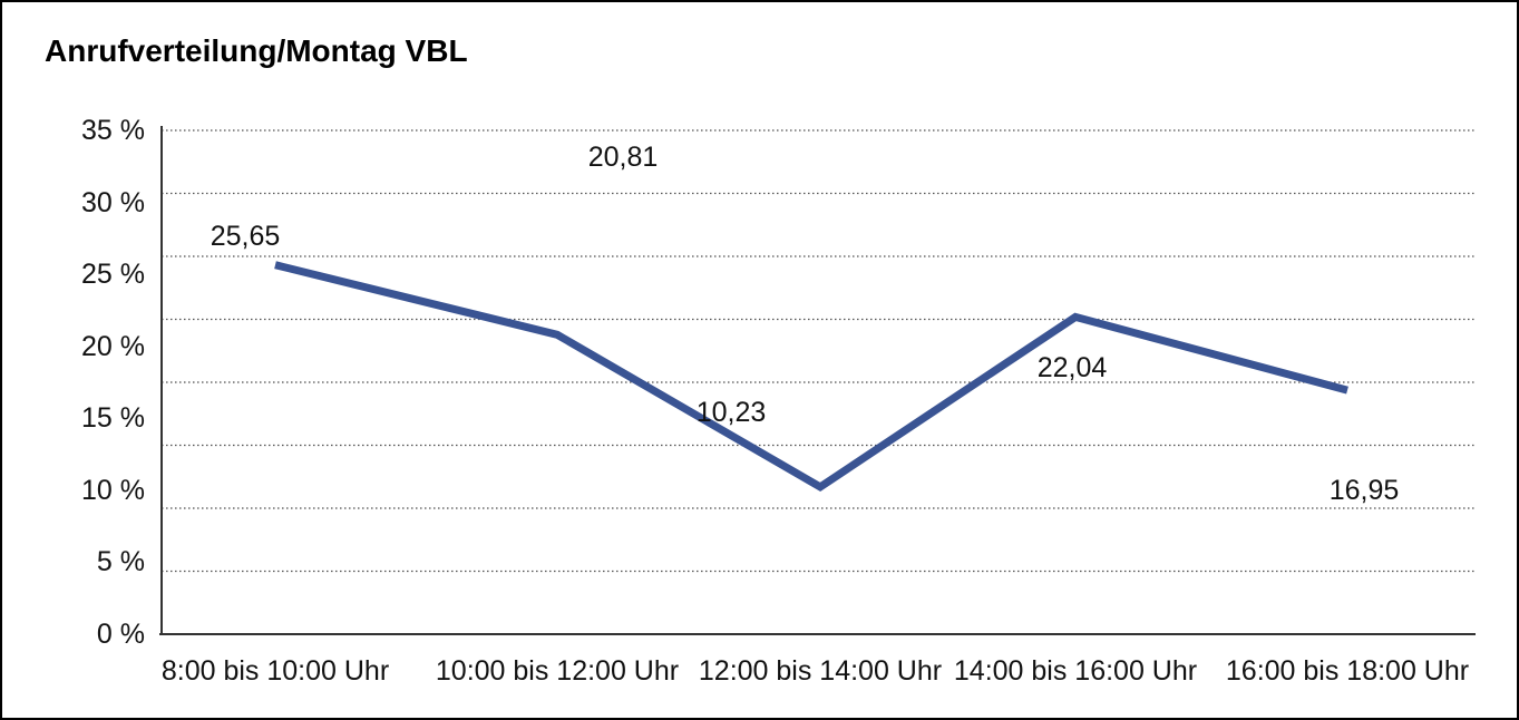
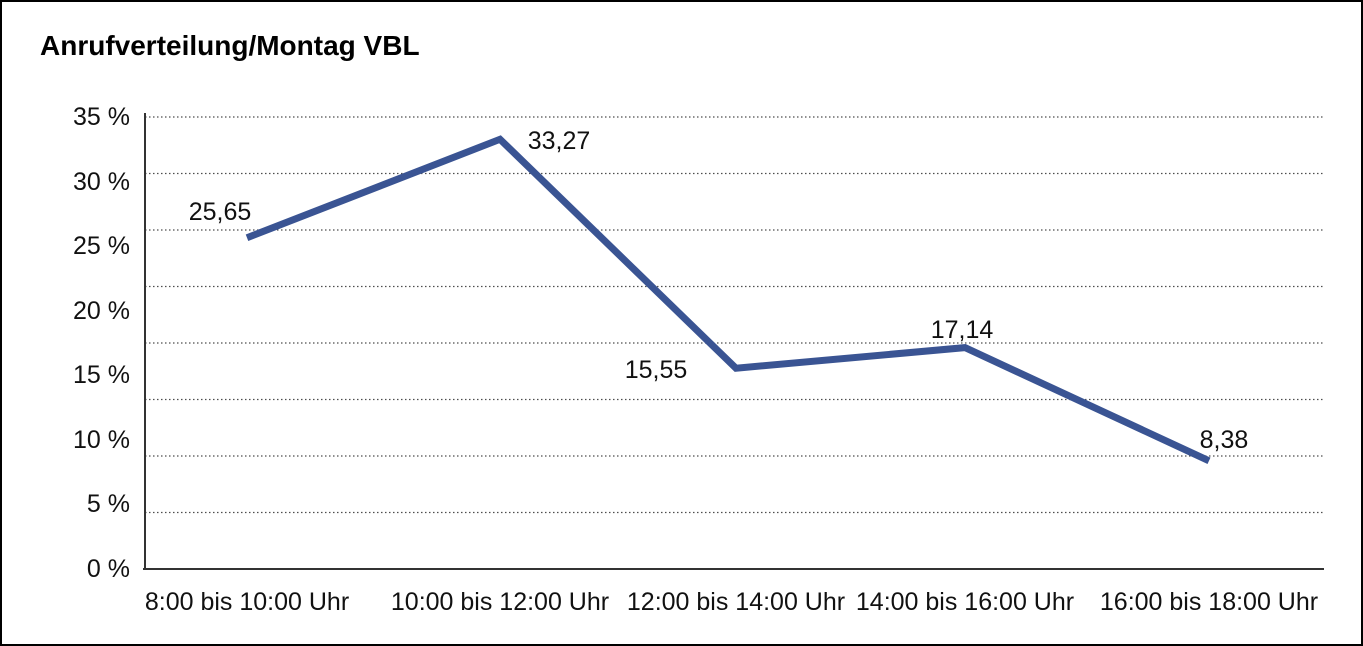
10:00 bis 12:00 Uhr: 20,81 -> 33,27
12:00 bis 14:00 Uhr: 10,23 -> 15,55
14:00 bis 16:00 Uhr: 22,04 -> 17,14
16:00 bis 18:00 Uhr: 16,95 -> 8,38
